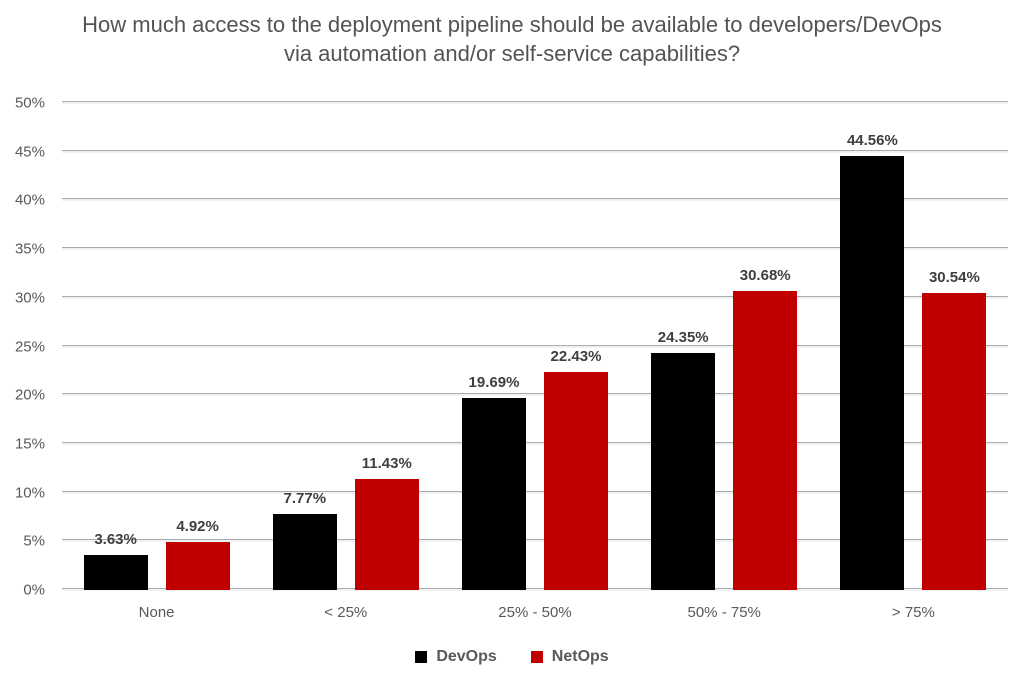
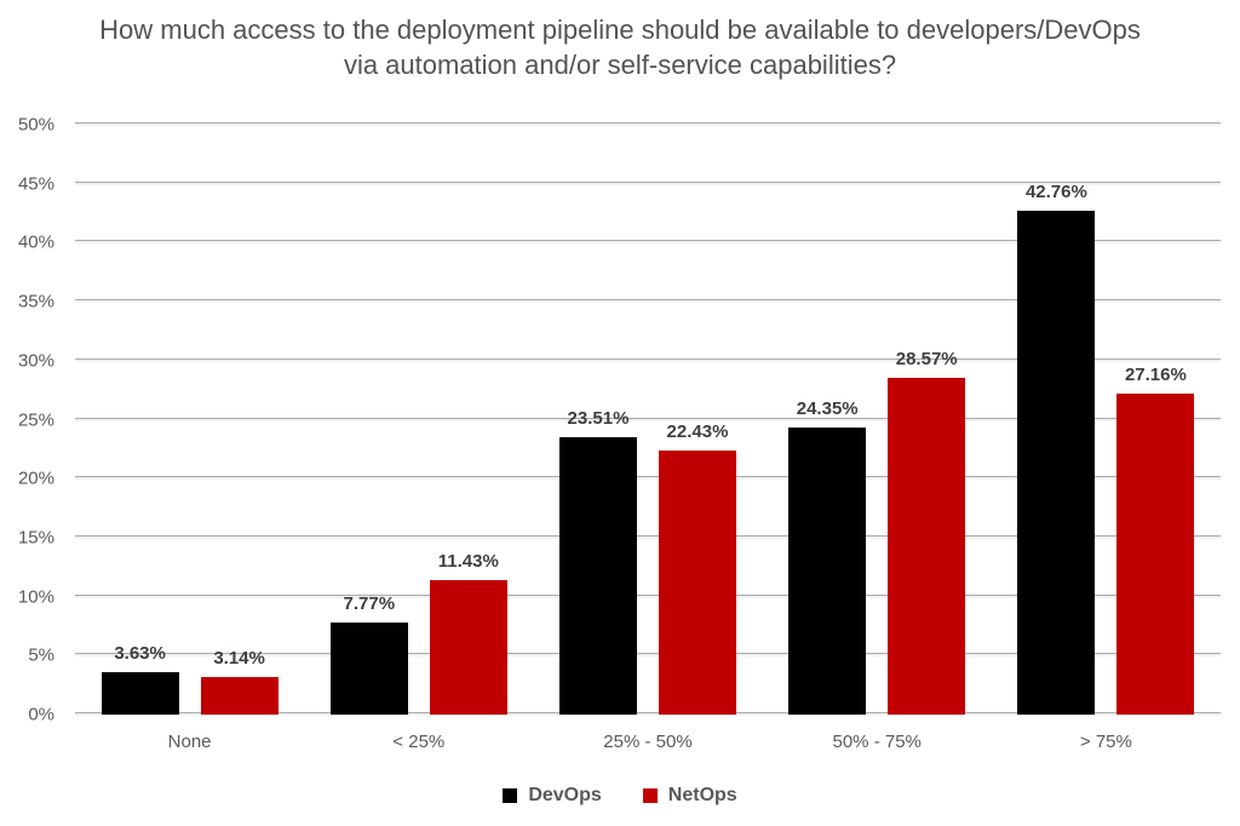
NetOps/None: 4.92% -> 3.14%
DevOps/25% - 50%: 19.69% -> 23.51%
NetOps/50% - 75%: 30.68% -> 28.57%
DevOps/> 75%: 44.56% -> 42.76%
NetOps/> 75%: 30.54% -> 27.16%
